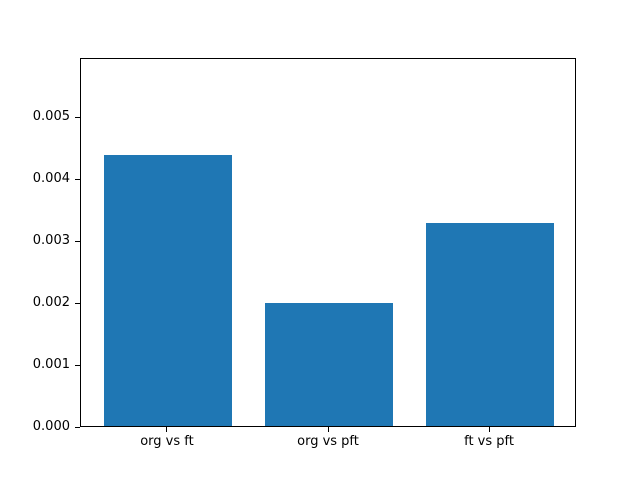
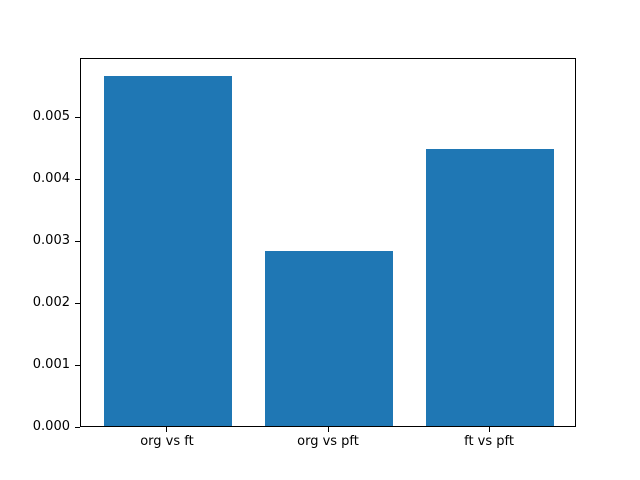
org vs ft: 0.0044 -> 0.0057
org vs pft: 0.0020 -> 0.0029
ft vs pft: 0.0033 -> 0.0045
